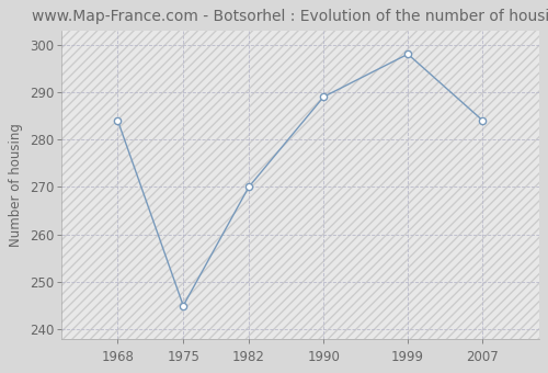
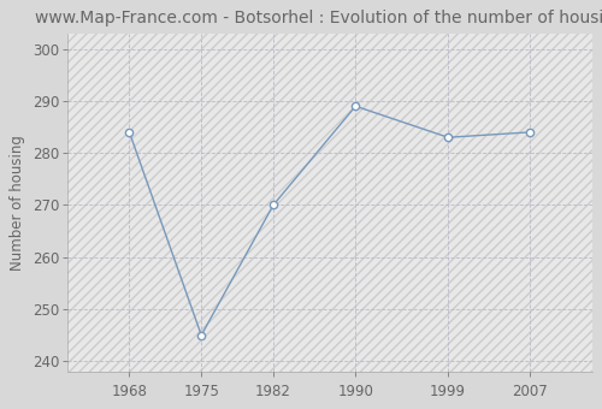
1999: 298 -> 283
